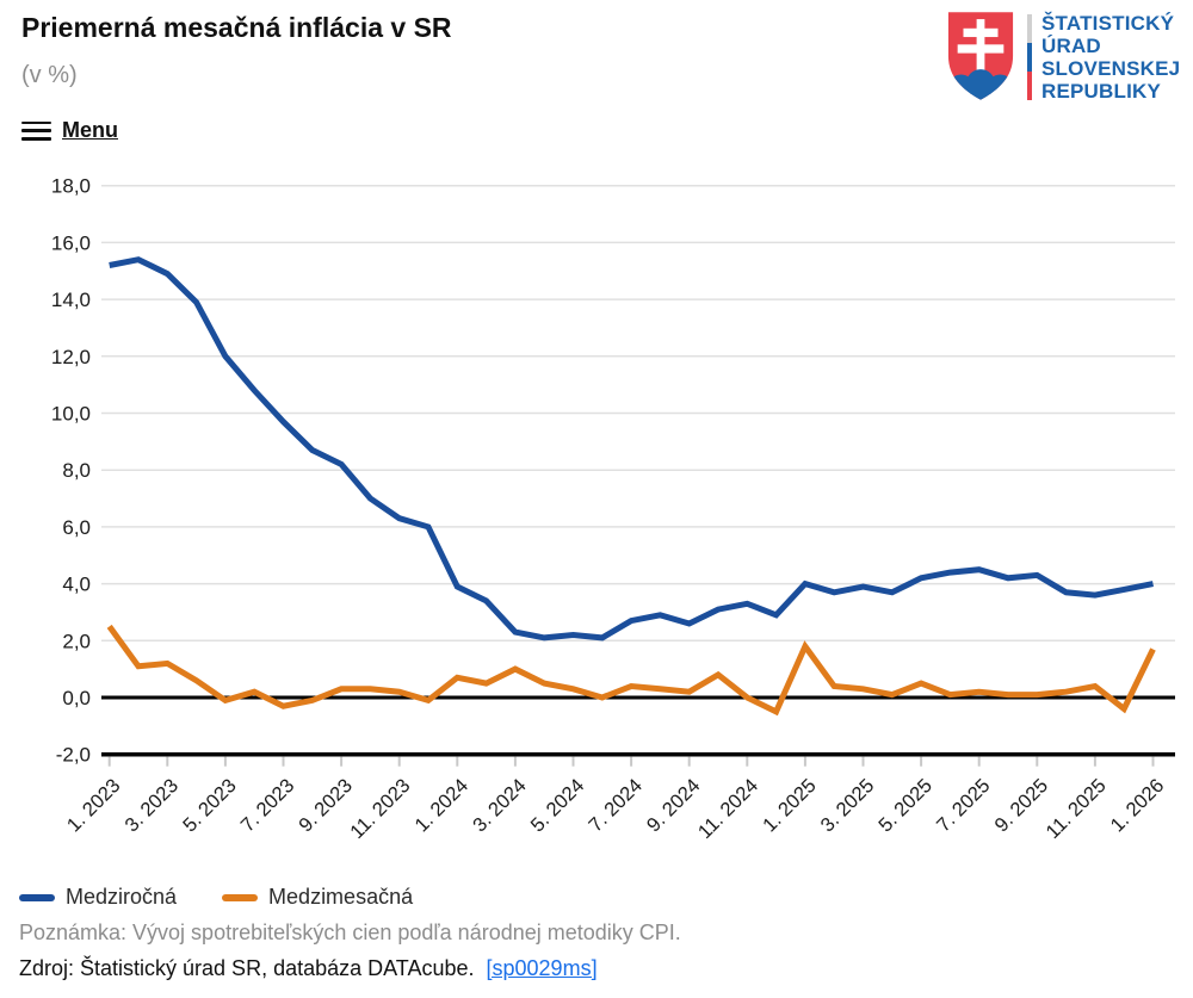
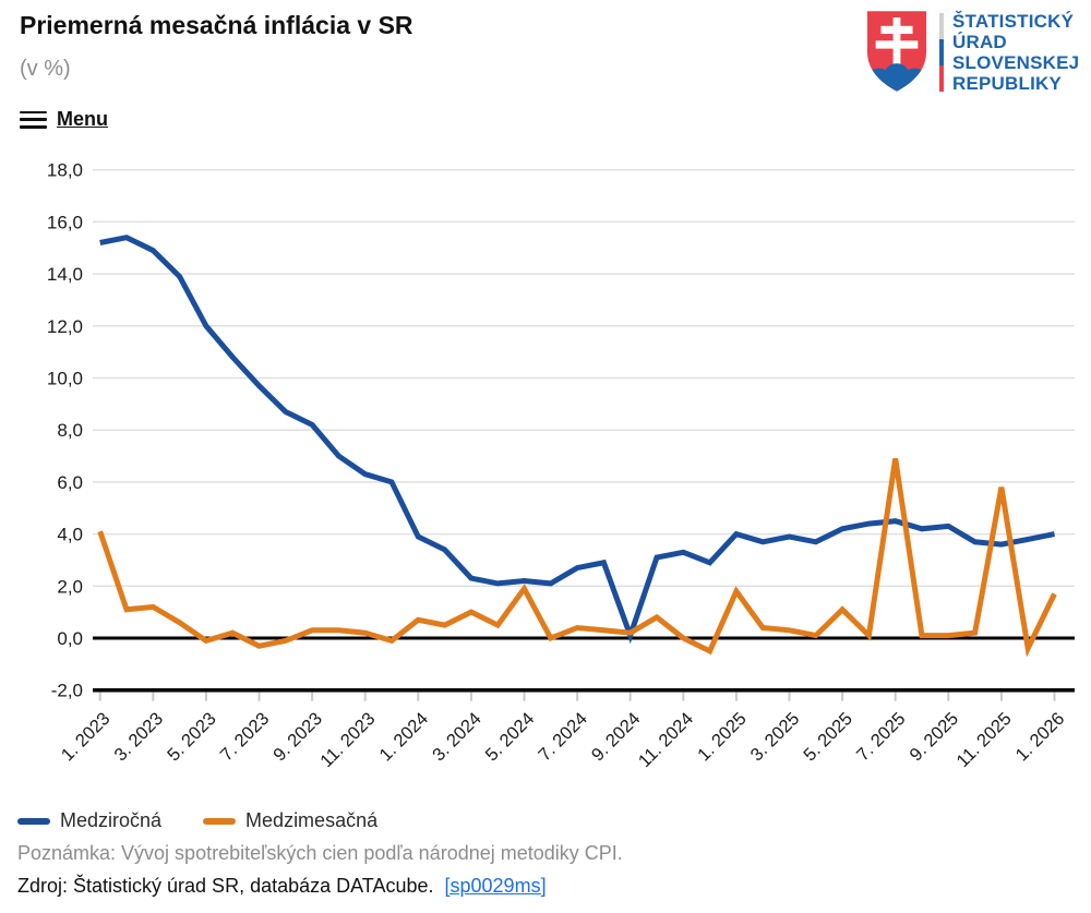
Medzimesačná/1. 2023: 2,5 -> 4,1
Medzimesačná/5. 2024: 0,3 -> 1,9
Medziročná/9. 2024: 2,6 -> 0,1
Medzimesačná/5. 2025: 0,5 -> 1,1
Medzimesačná/7. 2025: 0,2 -> 6,9
Medzimesačná/11. 2025: 0,4 -> 5,8
